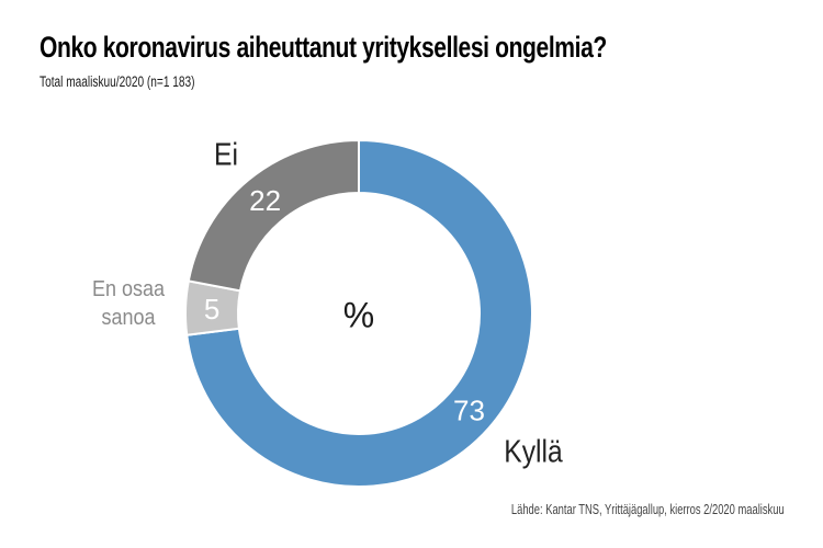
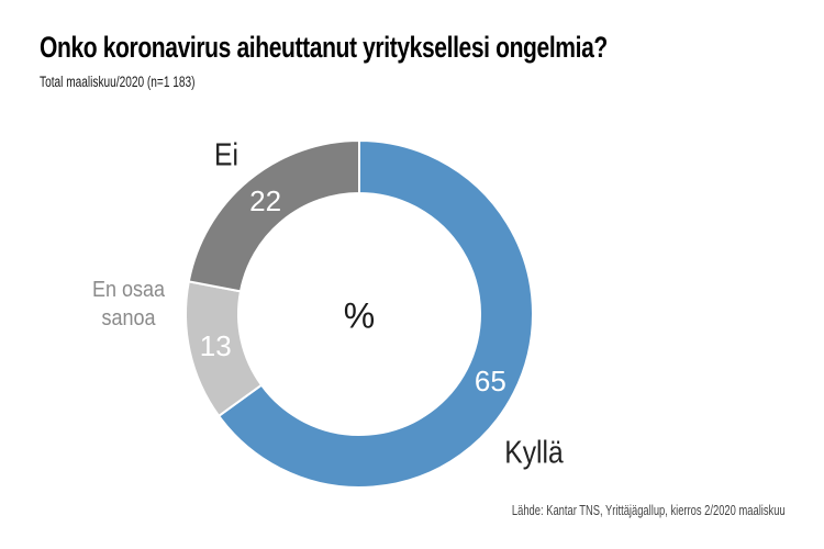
Kyllä: 73 -> 65
En osaa sanoa: 5 -> 13
